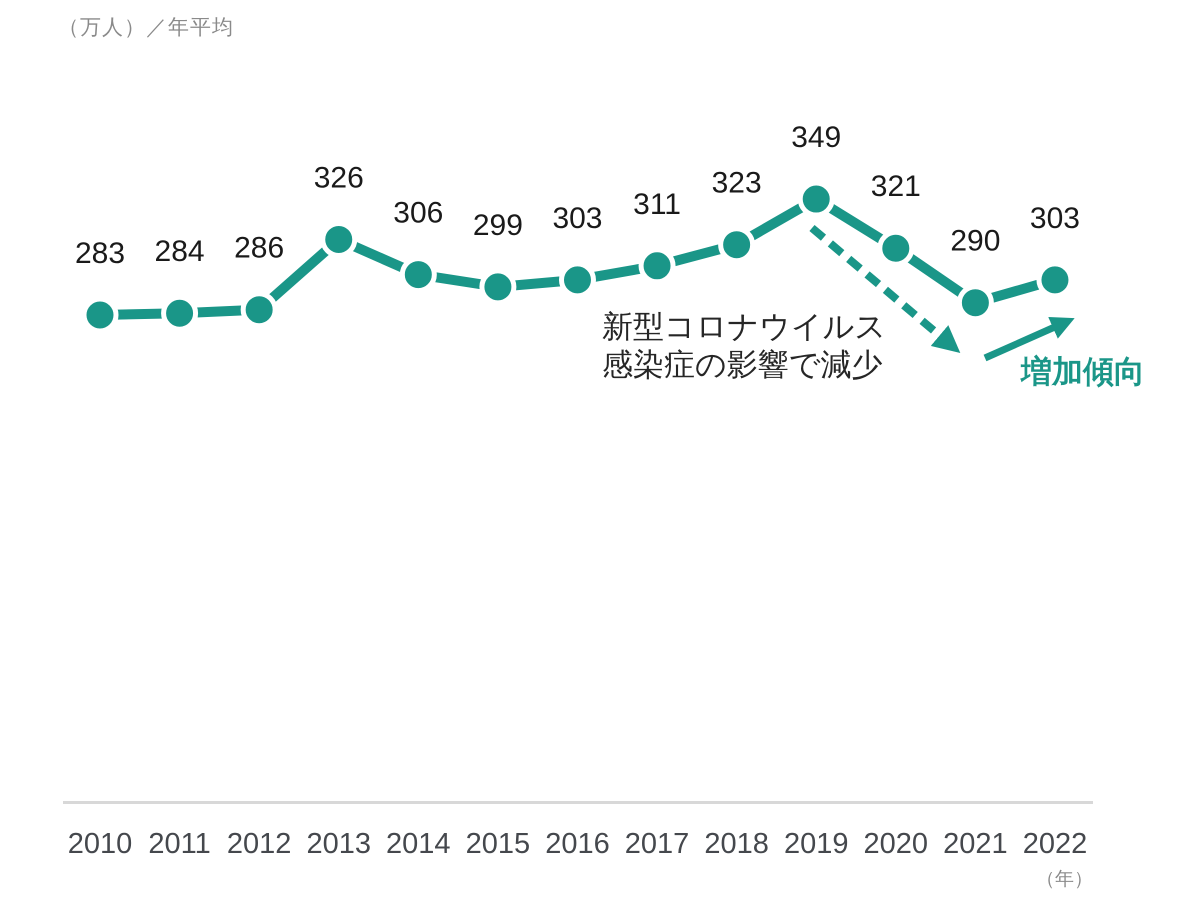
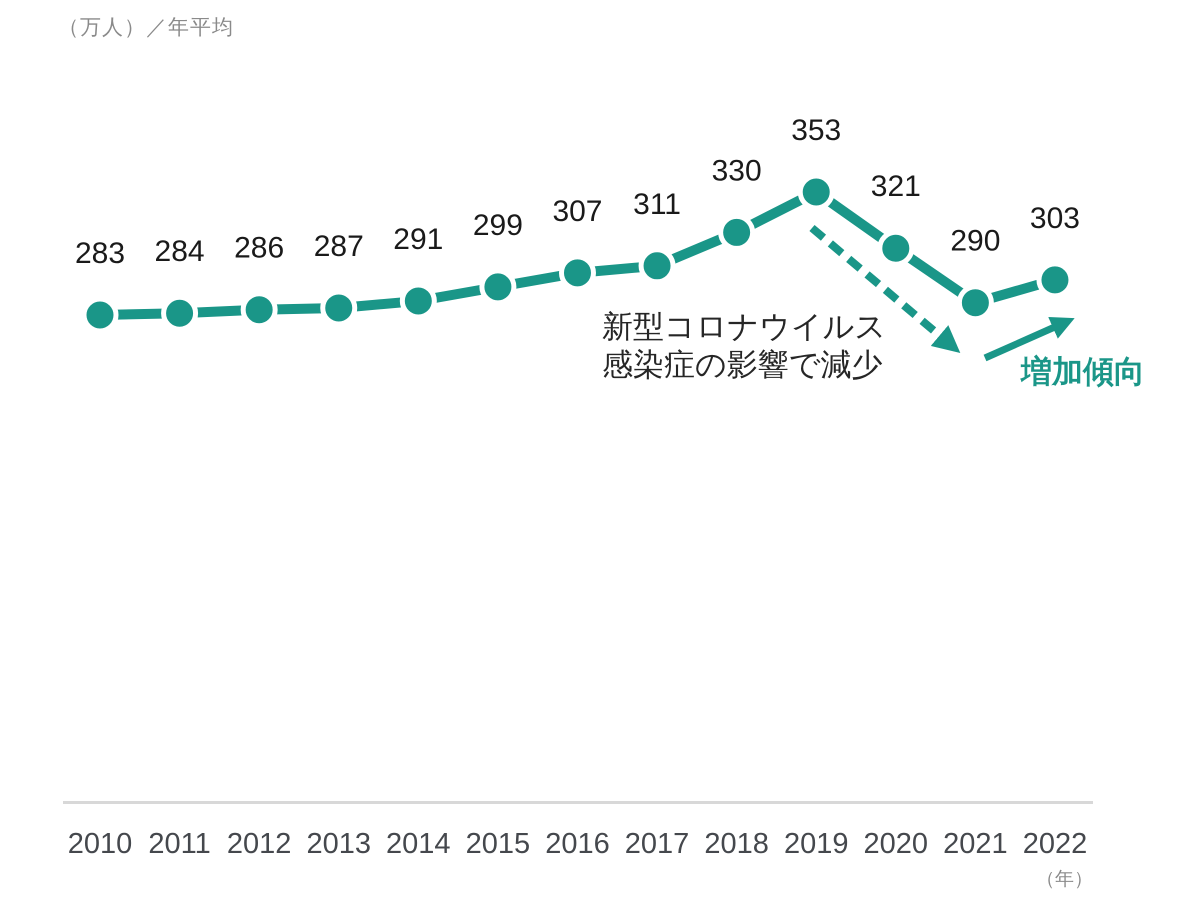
2013: 326 -> 287
2014: 306 -> 291
2016: 303 -> 307
2018: 323 -> 330
2019: 349 -> 353
